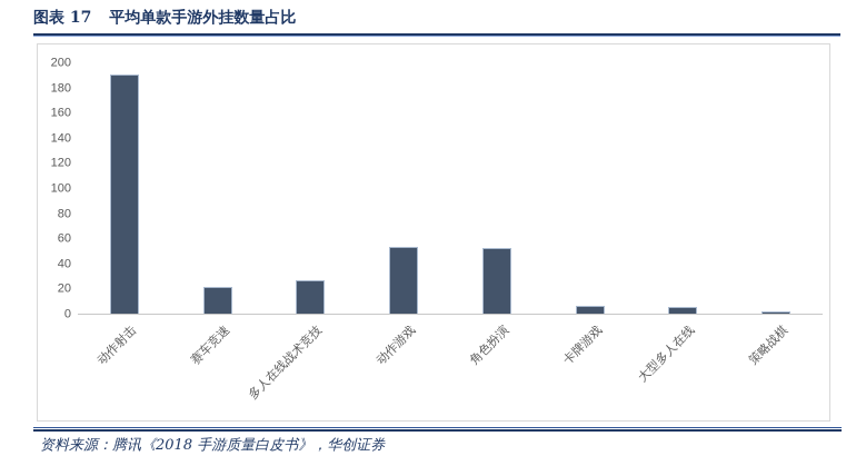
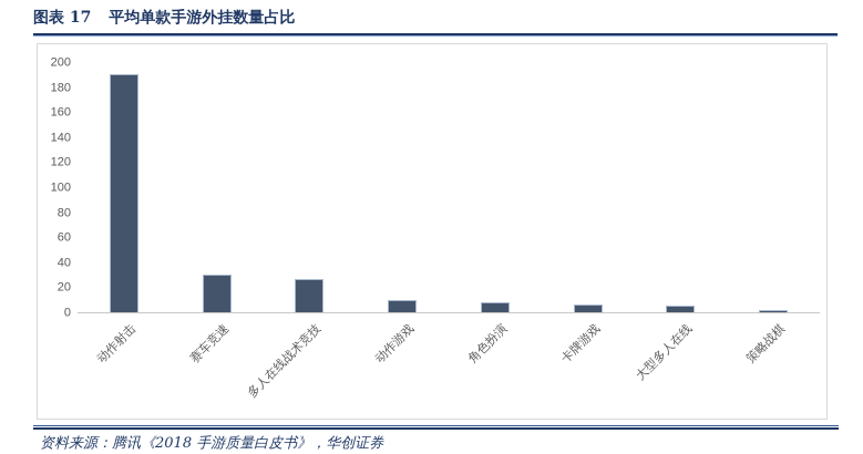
赛车竞速: 21 -> 30
动作游戏: 53 -> 10
角色扮演: 52 -> 8
